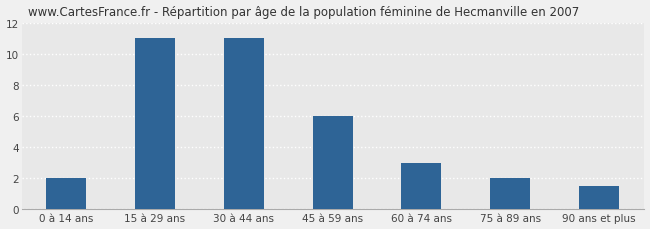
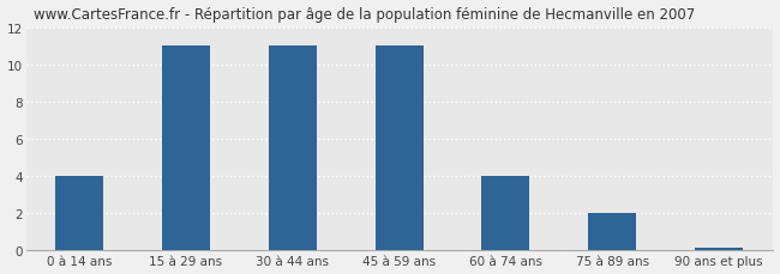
0 à 14 ans: 2.0 -> 4.0
45 à 59 ans: 6.0 -> 11.0
60 à 74 ans: 3.0 -> 4.0
90 ans et plus: 1.5 -> 0.1
